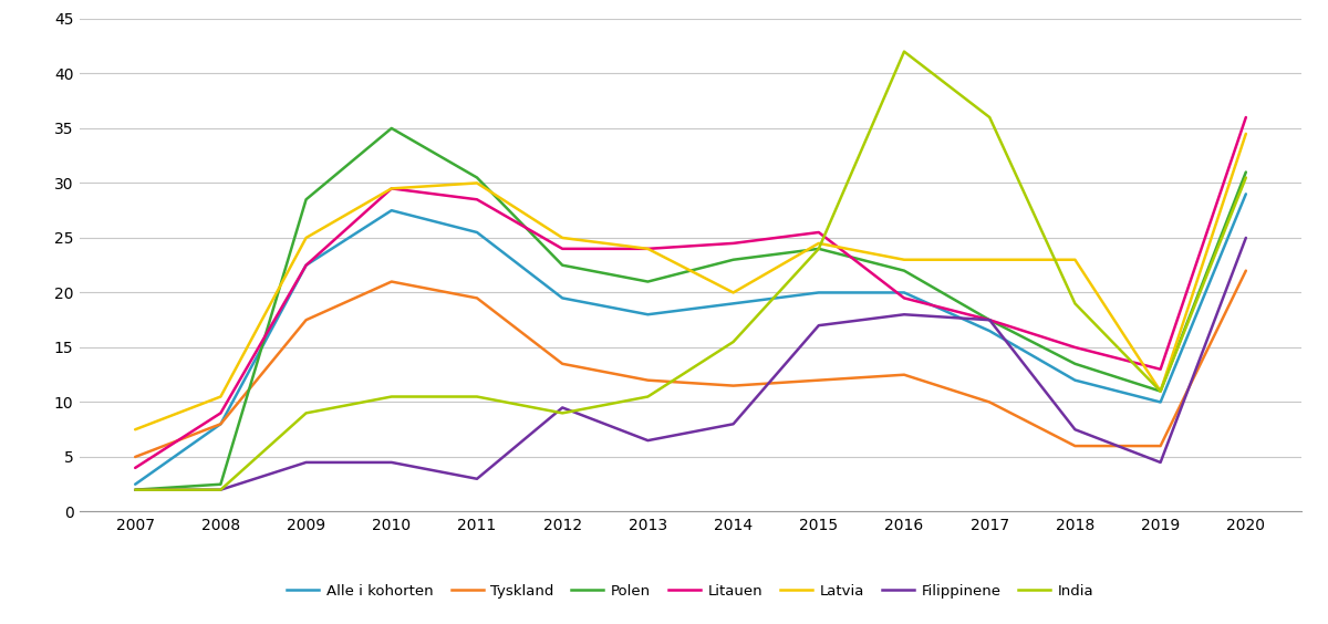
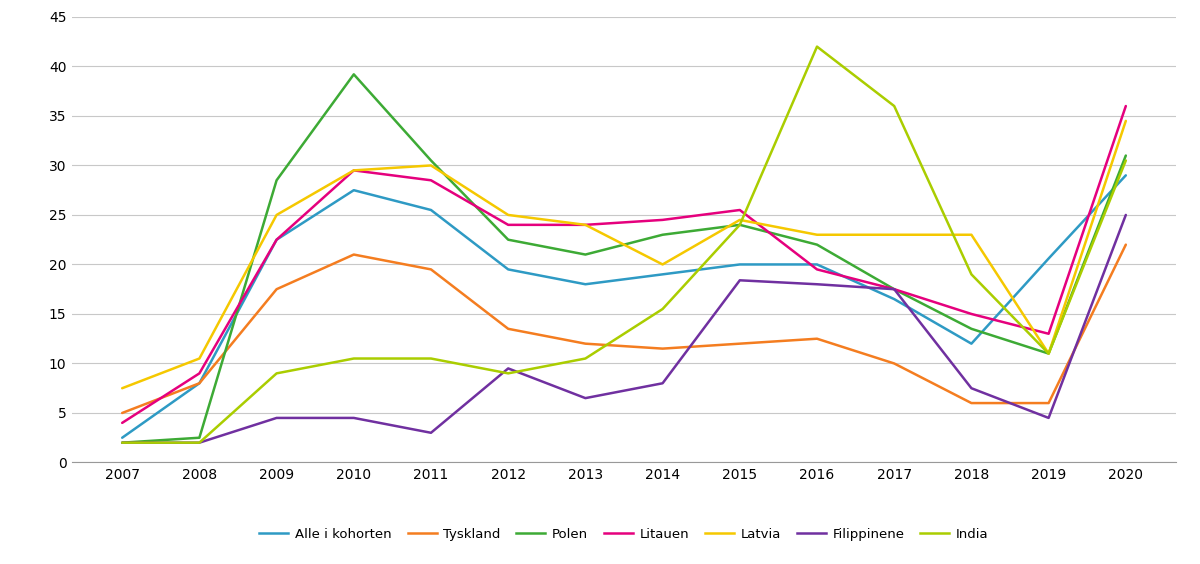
Polen/2010: 35.0 -> 39.2
Filippinene/2015: 17.0 -> 18.4
Alle i kohorten/2019: 10.0 -> 20.6
